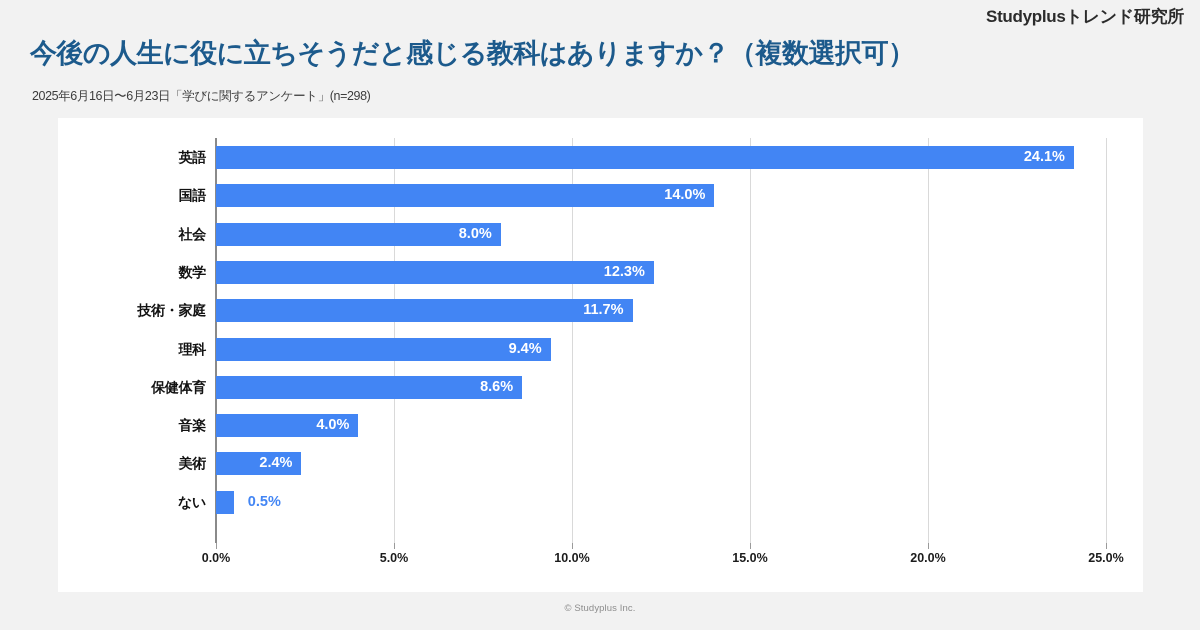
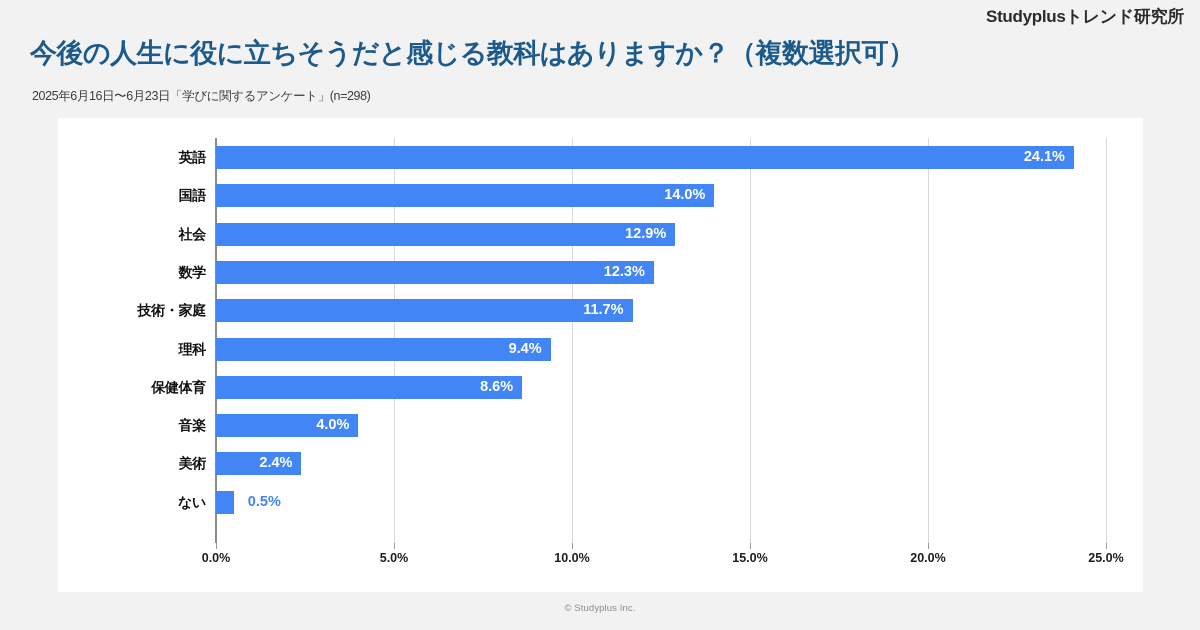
社会: 8.0% -> 12.9%
